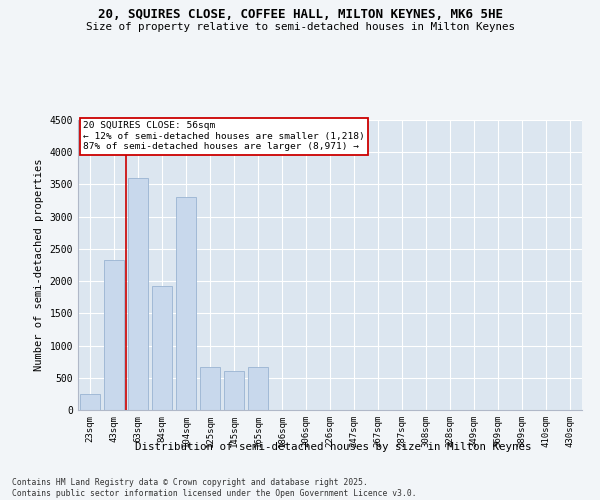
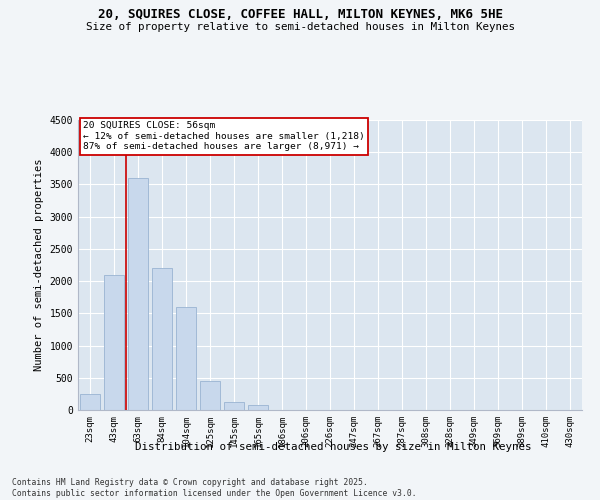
43sqm: 2320 -> 2100
84sqm: 1920 -> 2200
104sqm: 3300 -> 1600
125sqm: 660 -> 450
145sqm: 600 -> 120
165sqm: 660 -> 70
